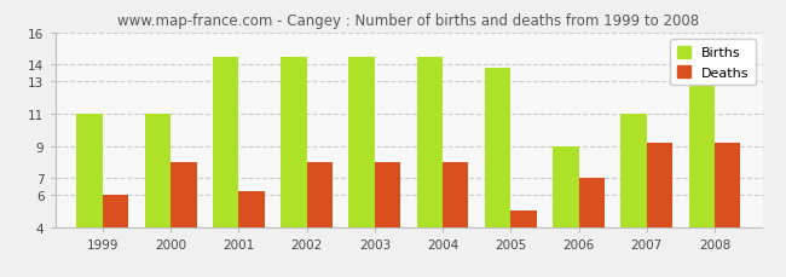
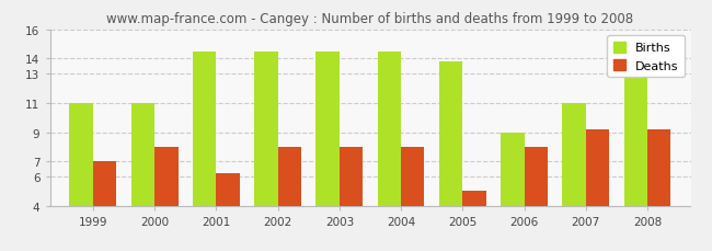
Deaths/1999: 6.0 -> 7.0
Deaths/2006: 7.0 -> 8.0
